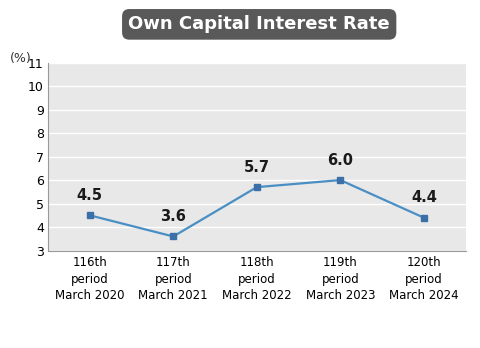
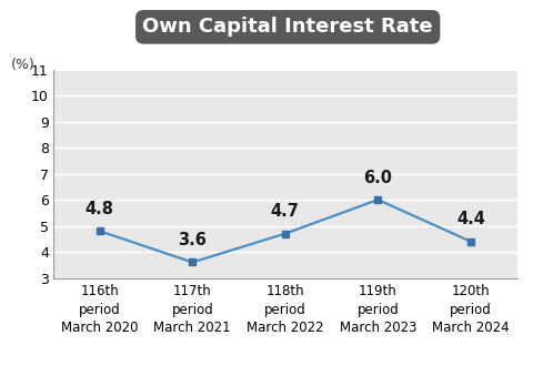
116th period March 2020: 4.5 -> 4.8
118th period March 2022: 5.7 -> 4.7
